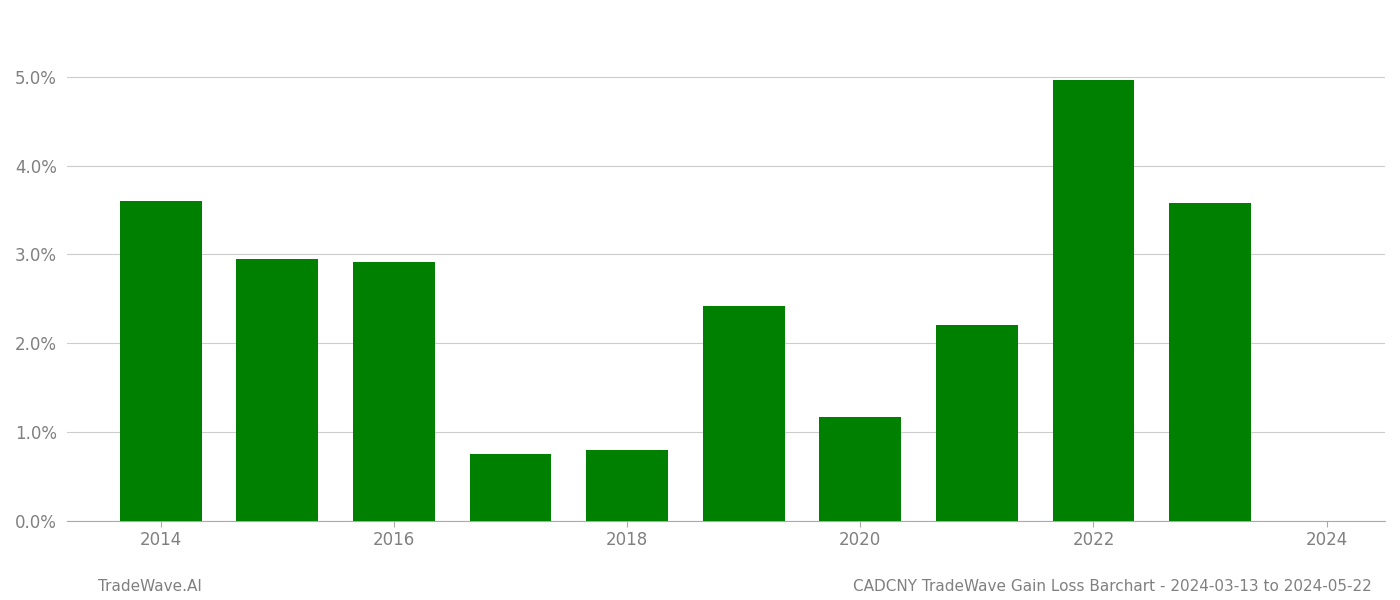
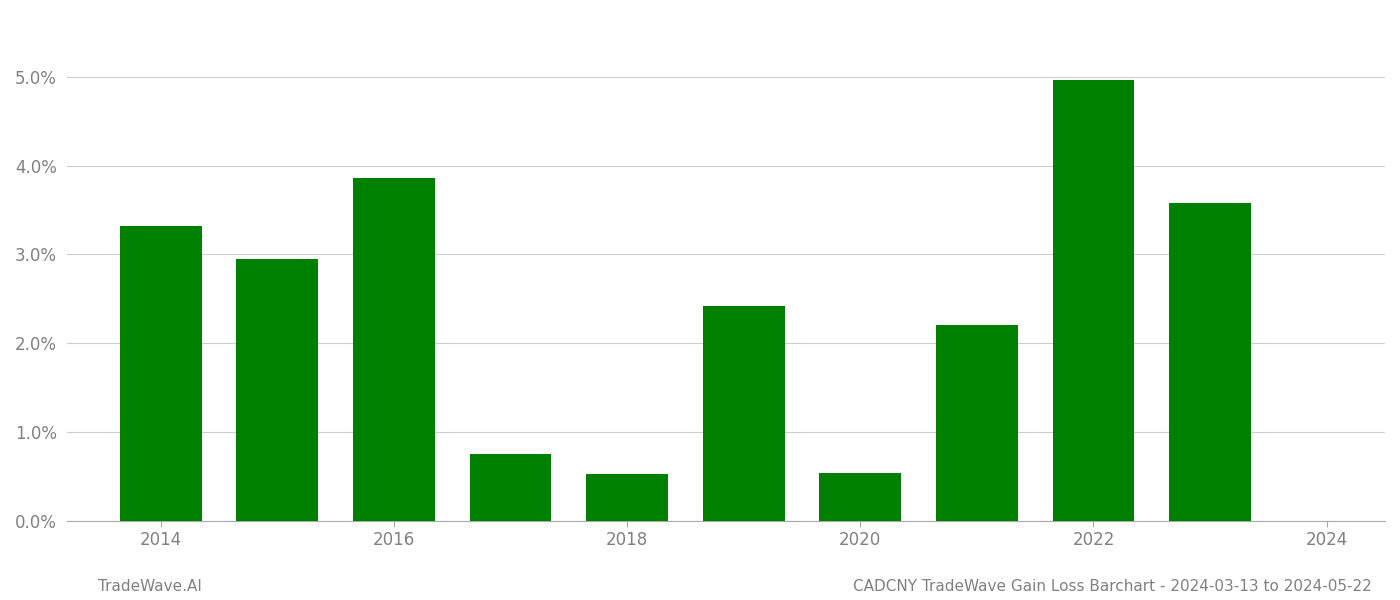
2014: 3.60% -> 3.32%
2016: 2.92% -> 3.86%
2018: 0.80% -> 0.52%
2020: 1.17% -> 0.54%
